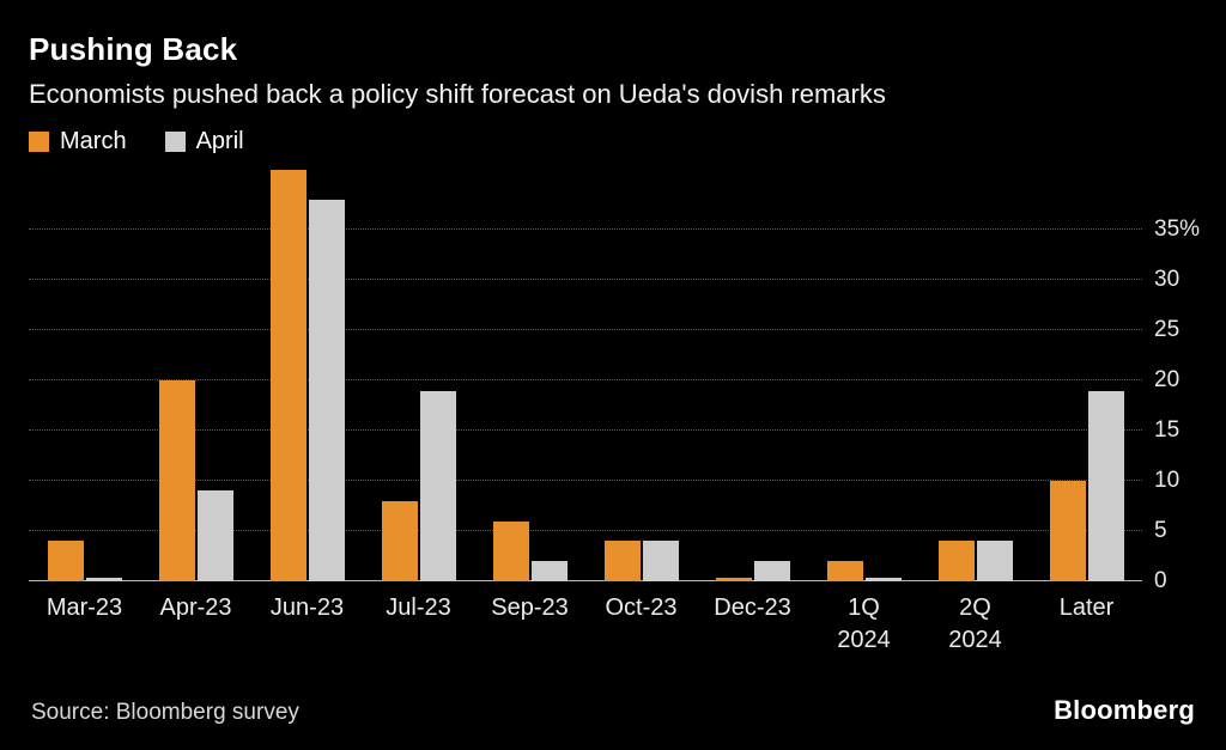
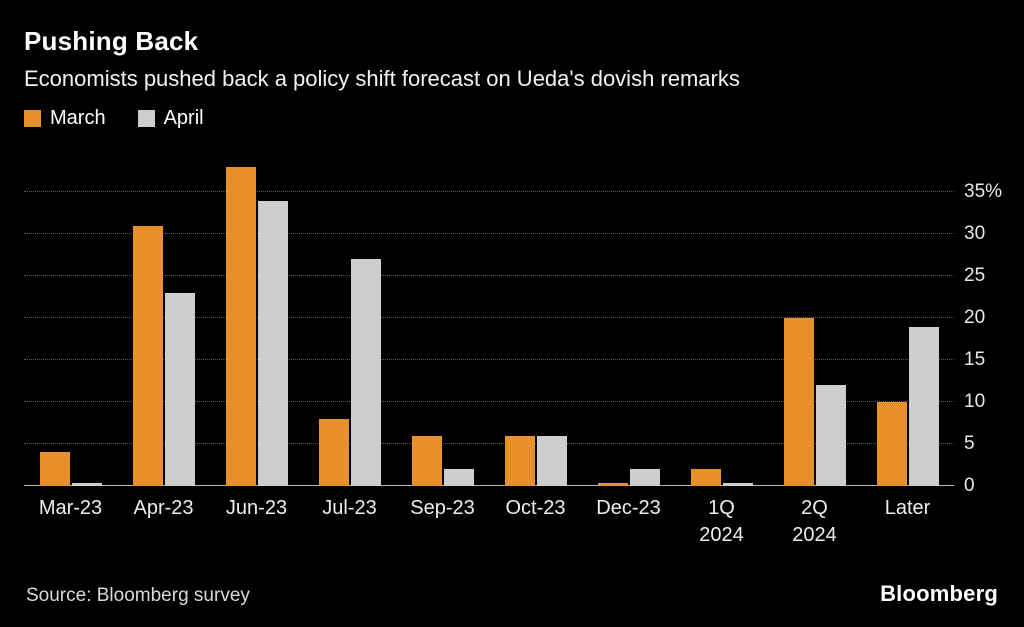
March/Apr-23: 20% -> 31%
April/Apr-23: 9% -> 23%
March/Jun-23: 41% -> 38%
April/Jun-23: 38% -> 34%
April/Jul-23: 19% -> 27%
March/Oct-23: 4% -> 6%
April/Oct-23: 4% -> 6%
March/2Q 2024: 4% -> 20%
April/2Q 2024: 4% -> 12%
